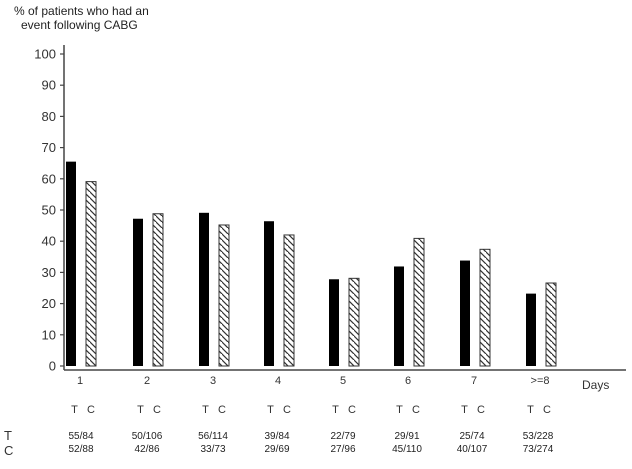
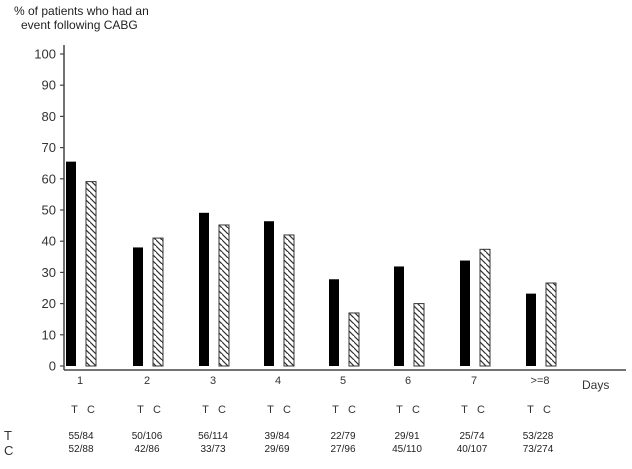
T/2: 47 -> 38
C/2: 49 -> 41
C/5: 28 -> 17
C/6: 41 -> 20
